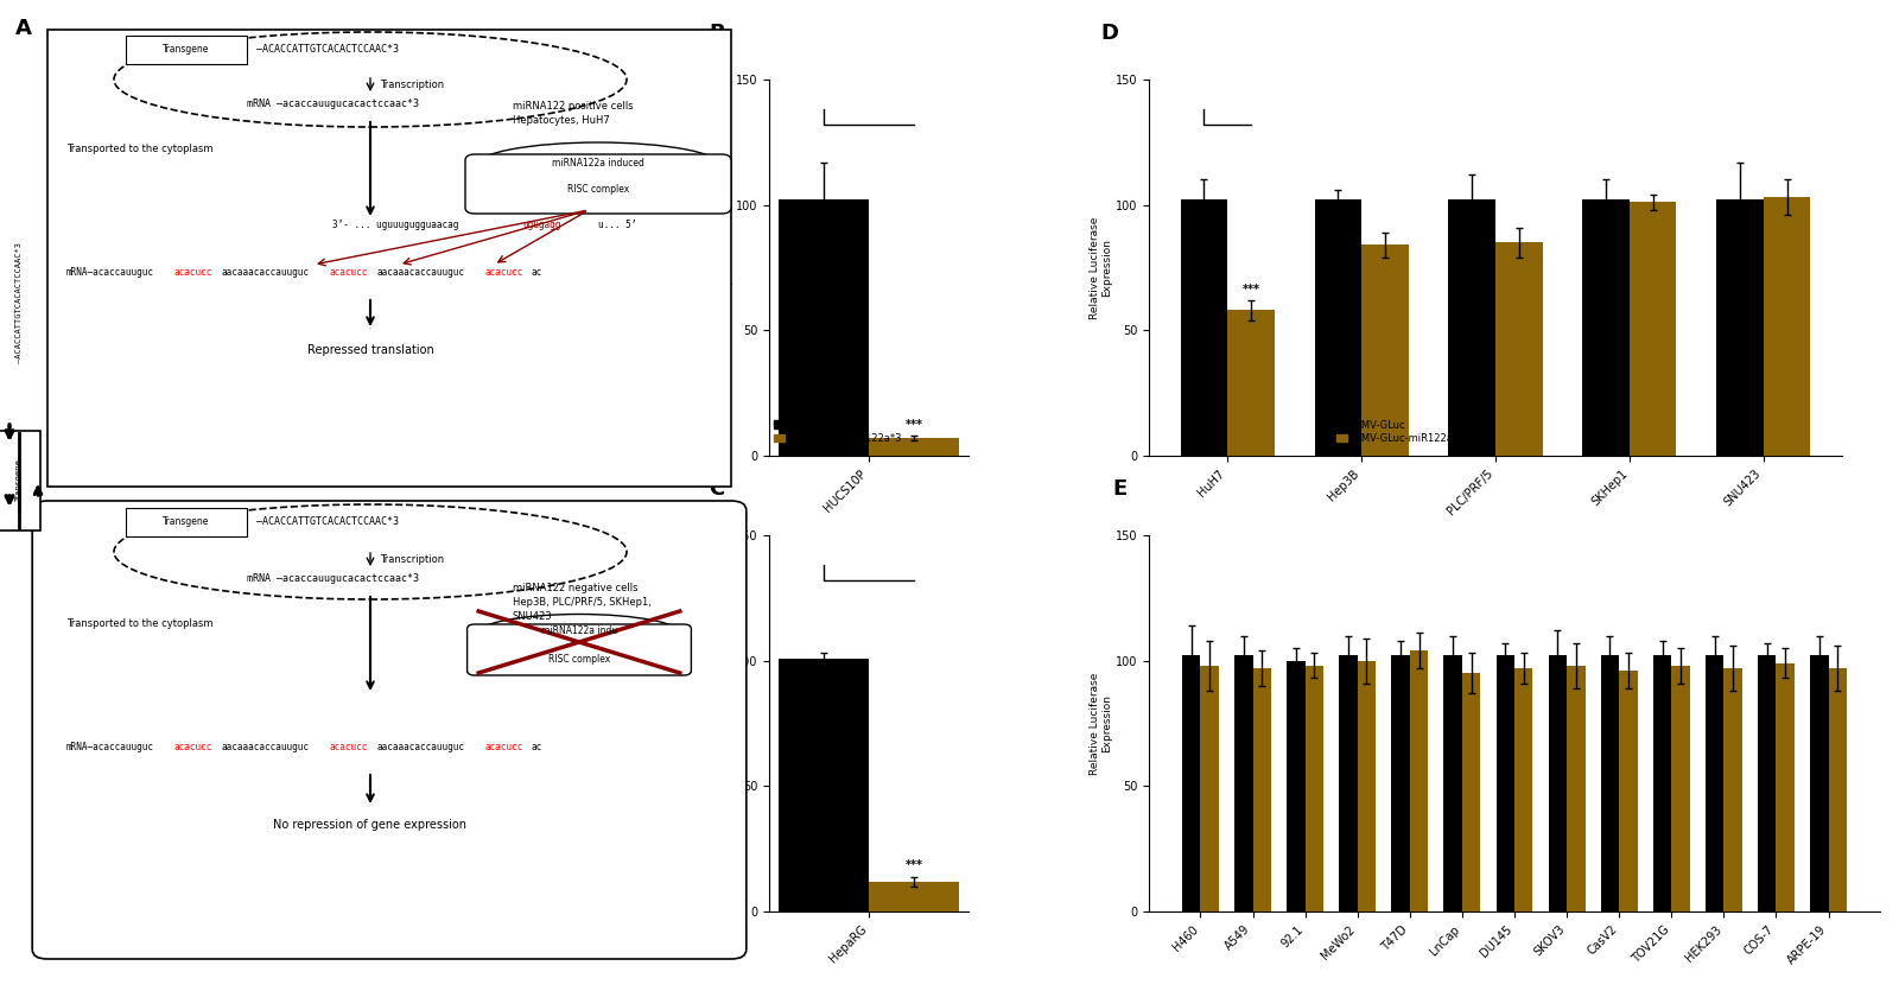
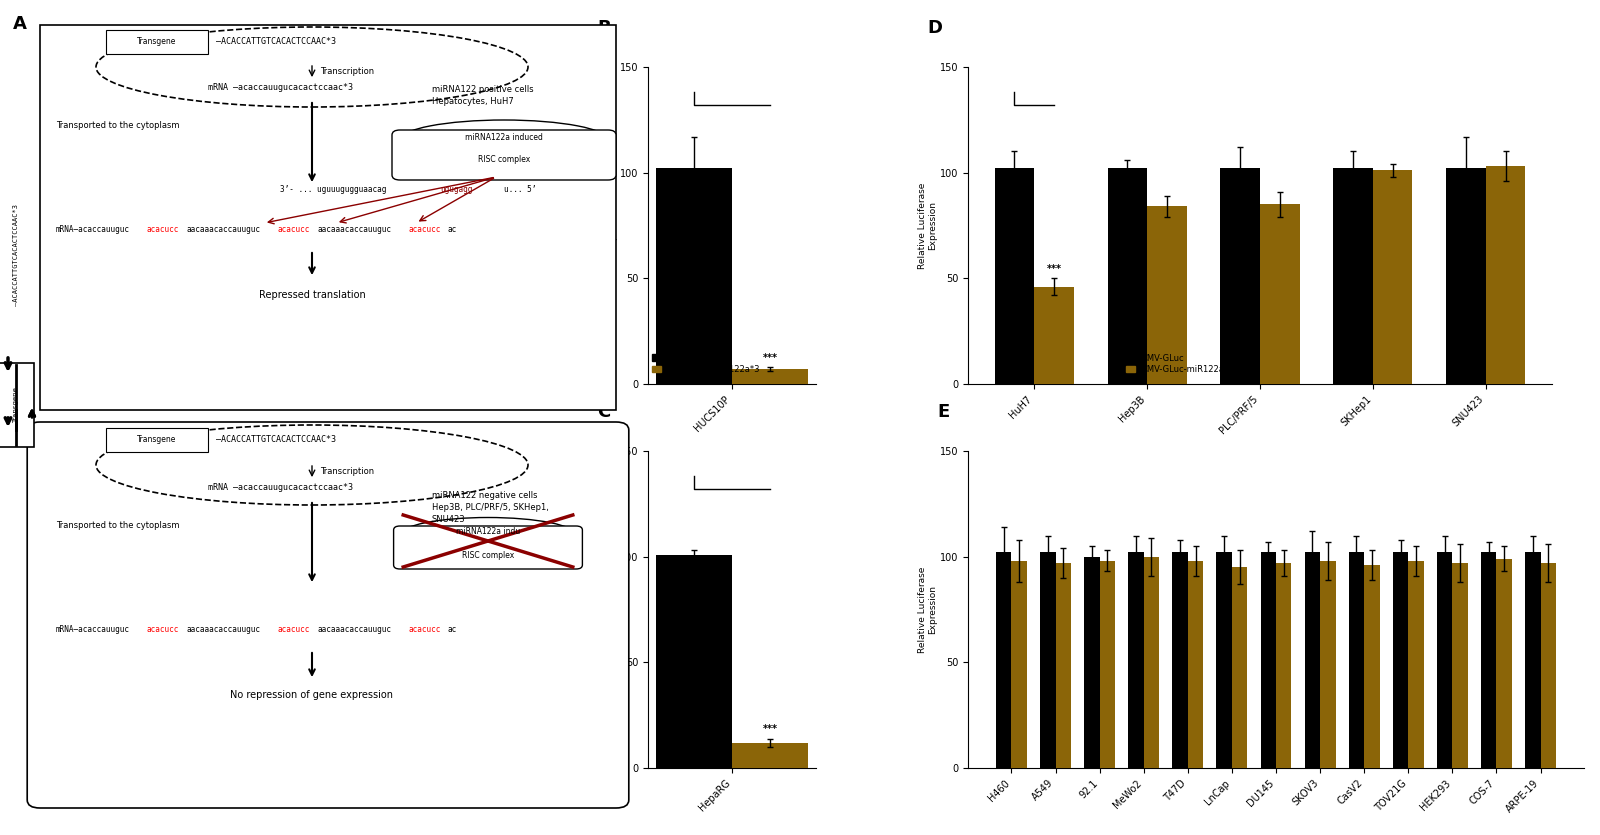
CMV-GLuc-miR122a*3/HuH7: 58 -> 46
CMV-GLuc-miR122a*3/T47D: 104 -> 98
